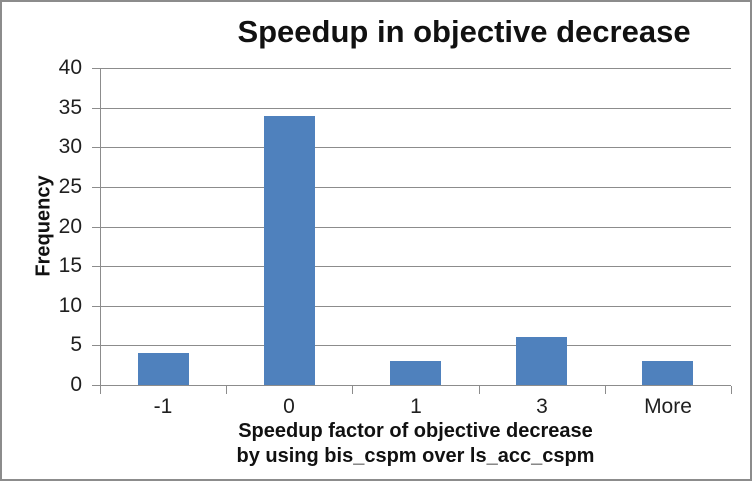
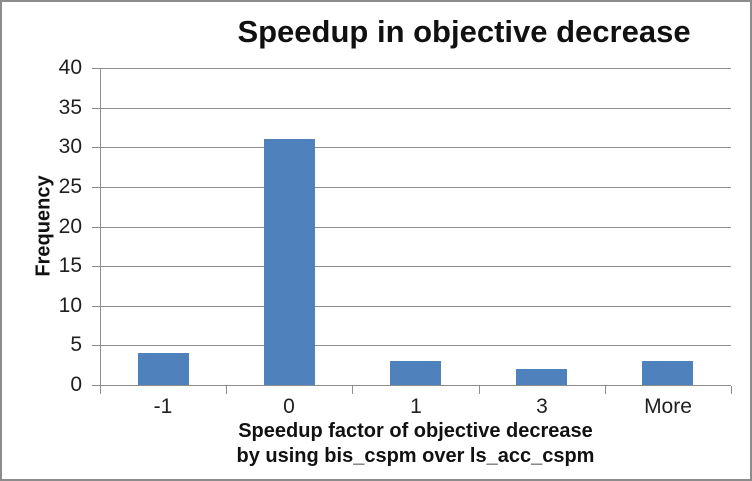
0: 34 -> 31
3: 6 -> 2
